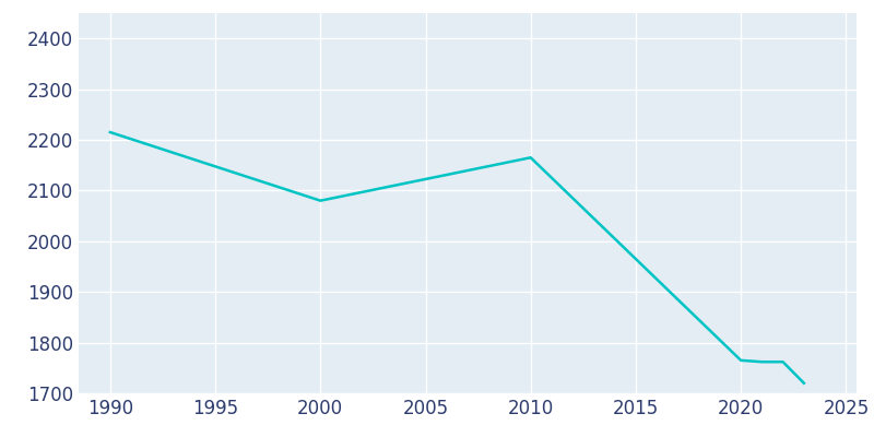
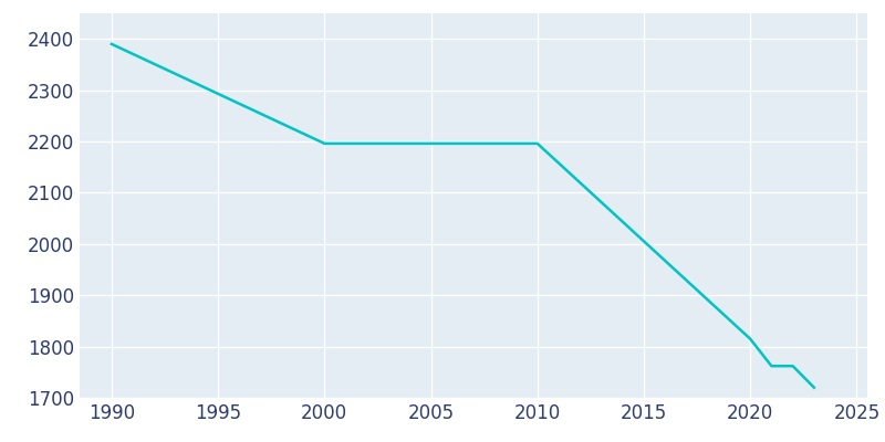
1990: 2215 -> 2390
2000: 2080 -> 2196
2010: 2165 -> 2196
2020: 1765 -> 1815
